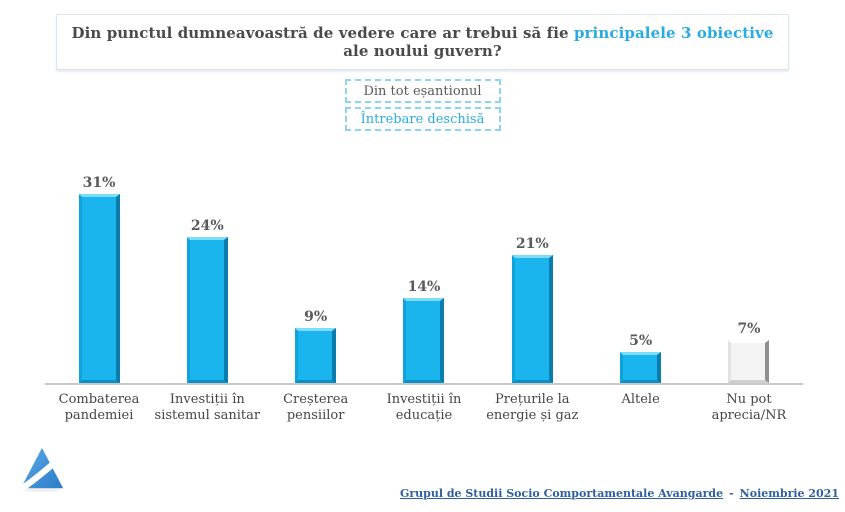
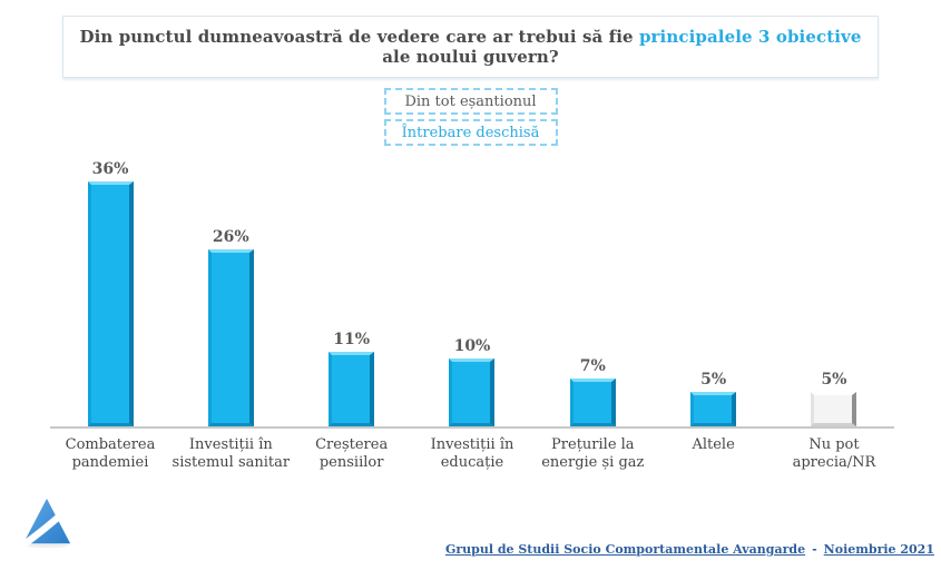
Combaterea pandemiei: 31% -> 36%
Investiții în sistemul sanitar: 24% -> 26%
Creșterea pensiilor: 9% -> 11%
Investiții în educație: 14% -> 10%
Prețurile la energie și gaz: 21% -> 7%
Nu pot aprecia/NR: 7% -> 5%
